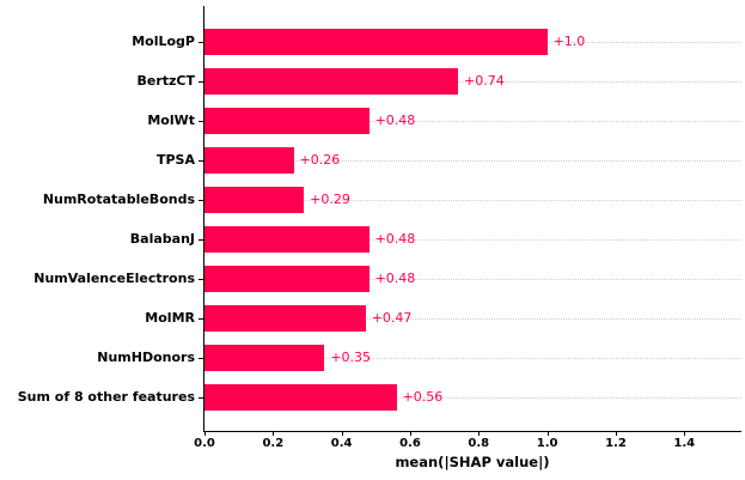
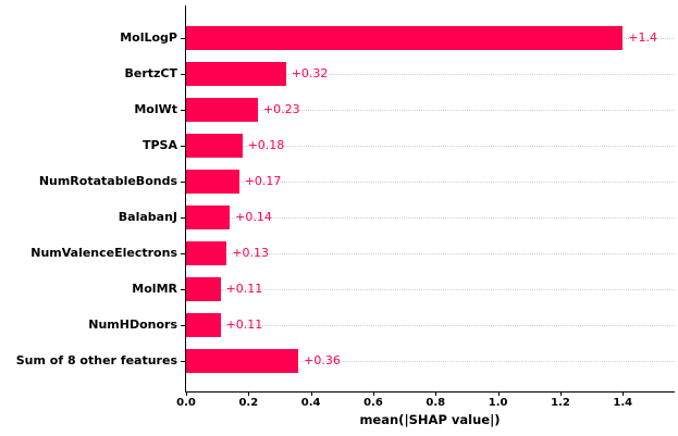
MolLogP: +1.0 -> +1.4
BertzCT: +0.74 -> +0.32
MolWt: +0.48 -> +0.23
TPSA: +0.26 -> +0.18
NumRotatableBonds: +0.29 -> +0.17
BalabanJ: +0.48 -> +0.14
NumValenceElectrons: +0.48 -> +0.13
MolMR: +0.47 -> +0.11
NumHDonors: +0.35 -> +0.11
Sum of 8 other features: +0.56 -> +0.36
